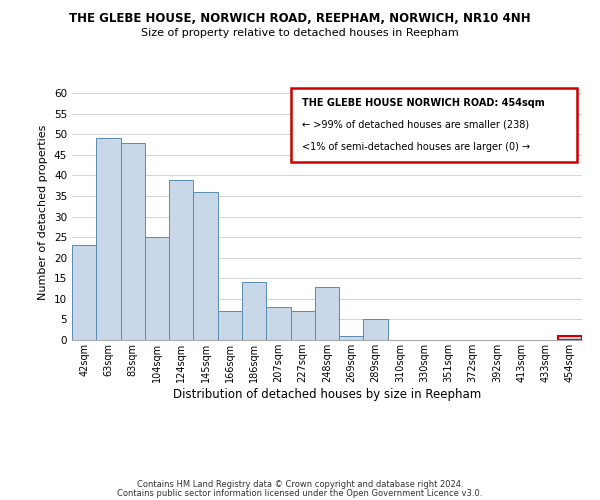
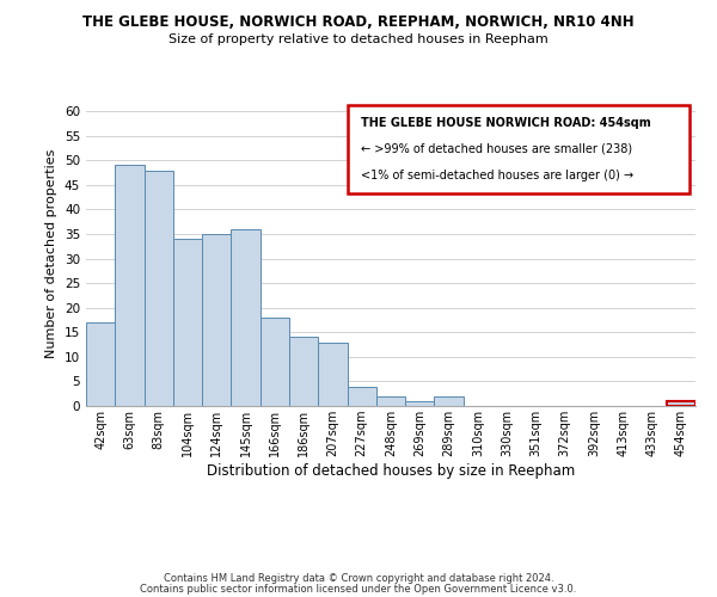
42sqm: 23 -> 17
104sqm: 25 -> 34
124sqm: 39 -> 35
166sqm: 7 -> 18
207sqm: 8 -> 13
227sqm: 7 -> 4
248sqm: 13 -> 2
289sqm: 5 -> 2
